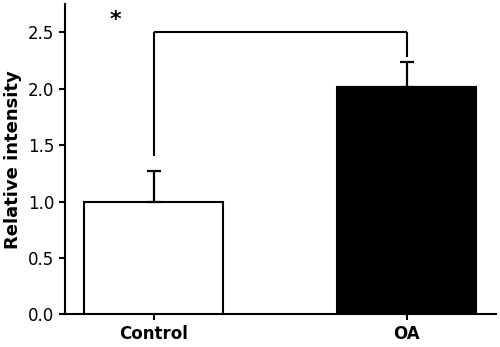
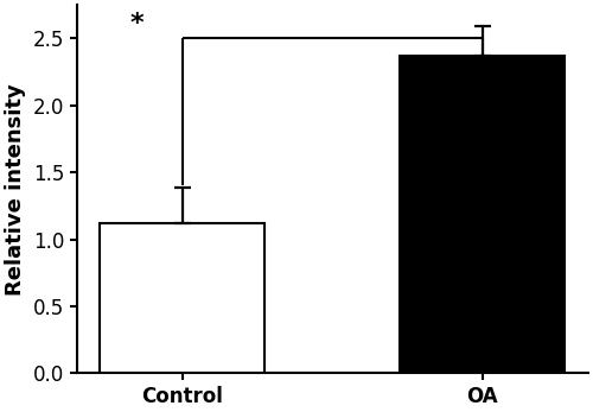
Control: 1.00 -> 1.12
OA: 2.02 -> 2.37
